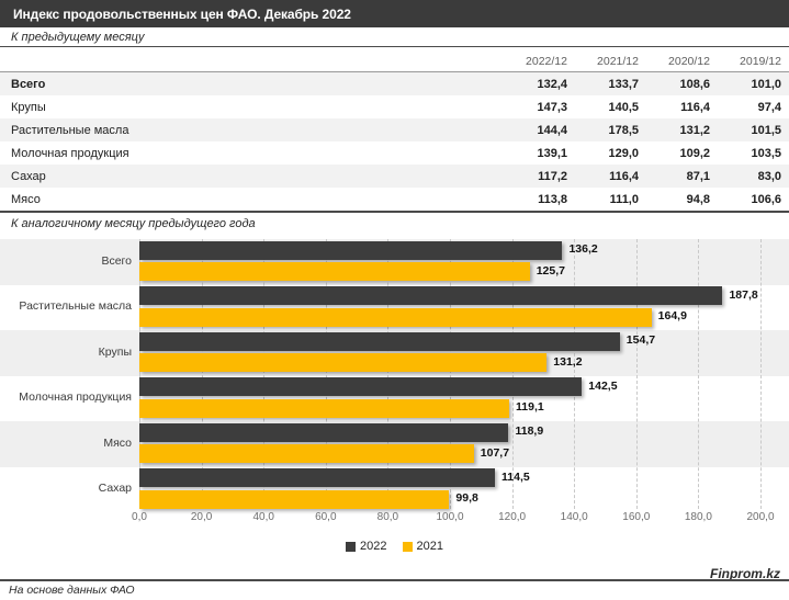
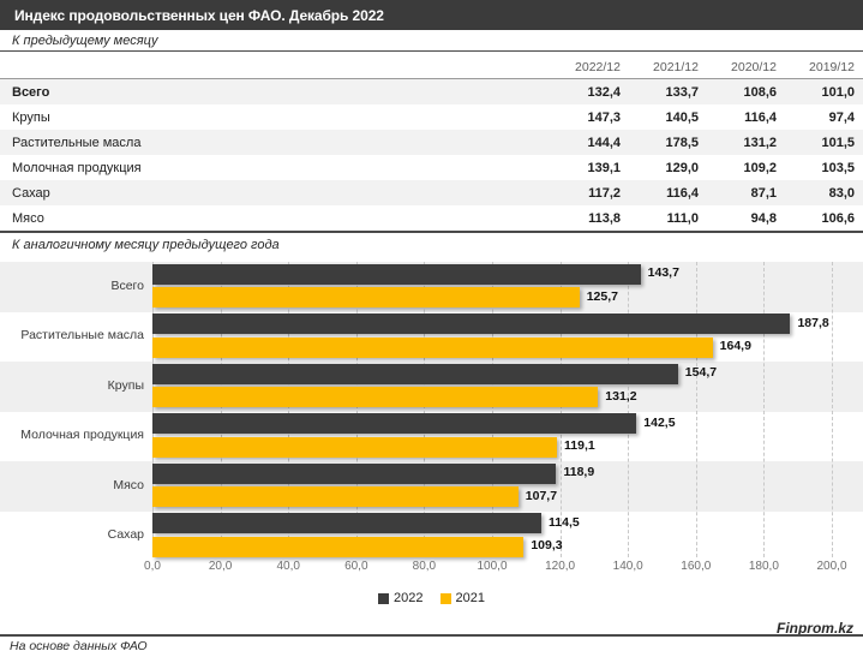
2022/Всего: 136,2 -> 143,7
2021/Сахар: 99,8 -> 109,3
